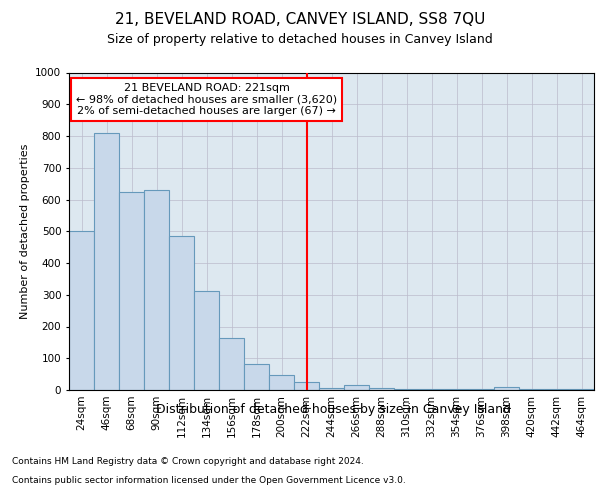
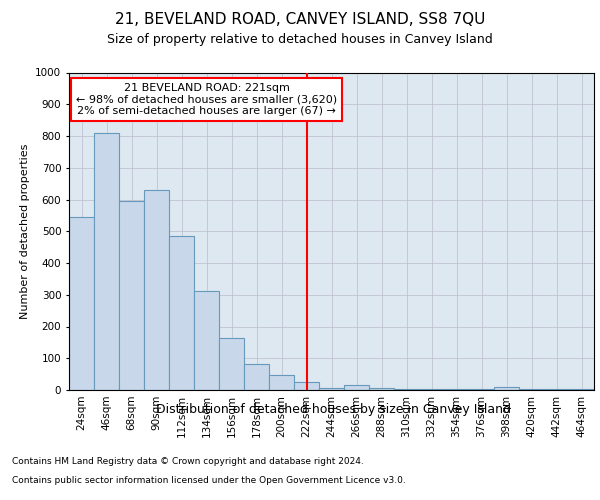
24sqm: 500 -> 545
68sqm: 625 -> 595
